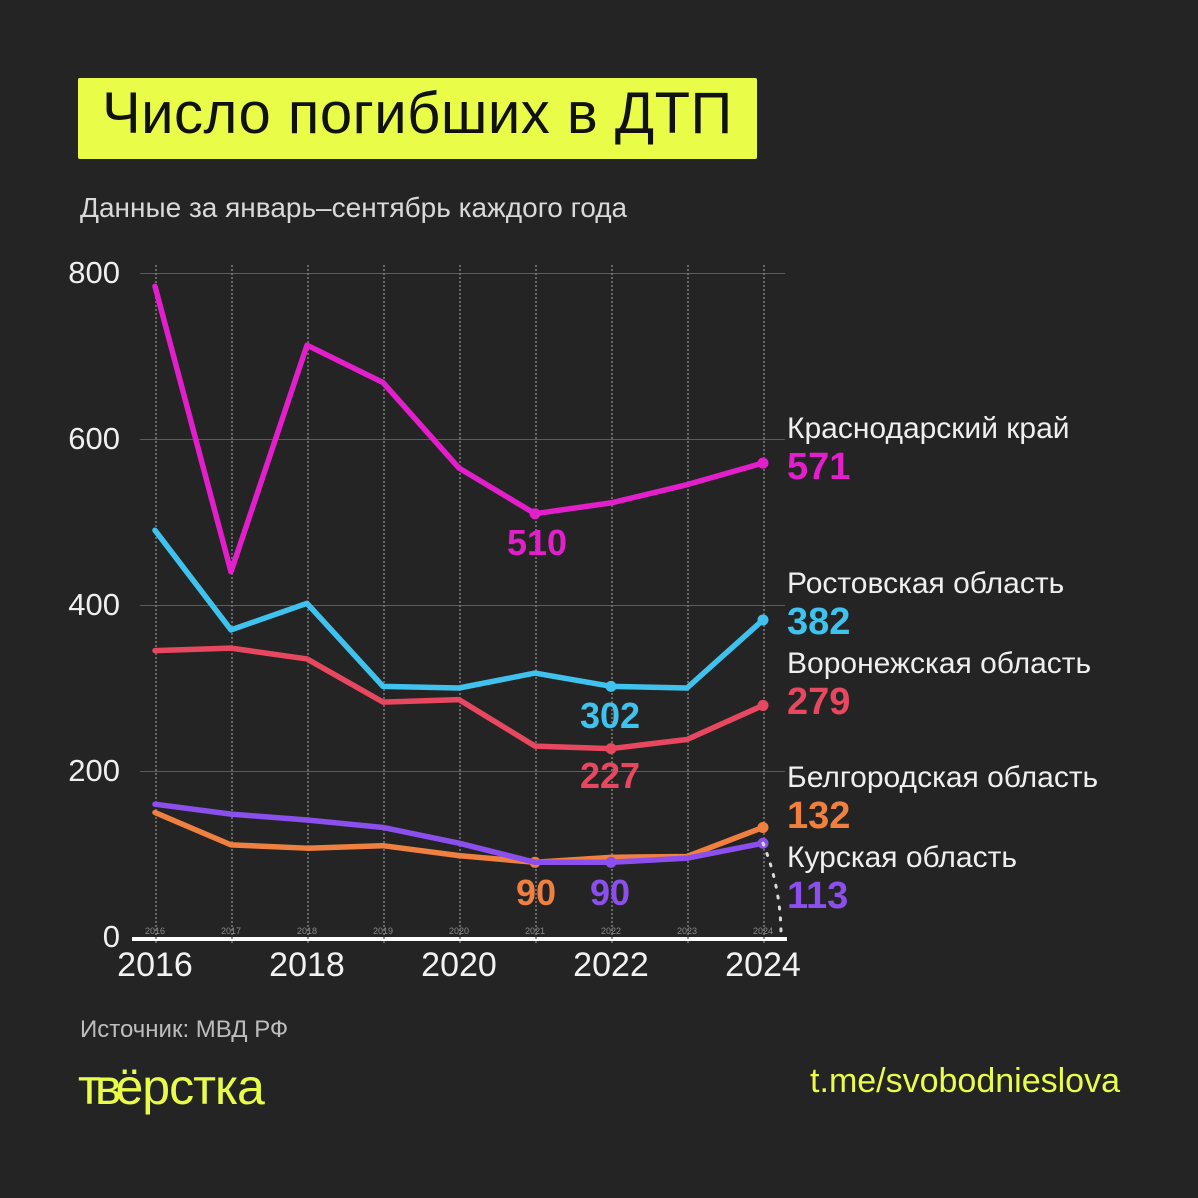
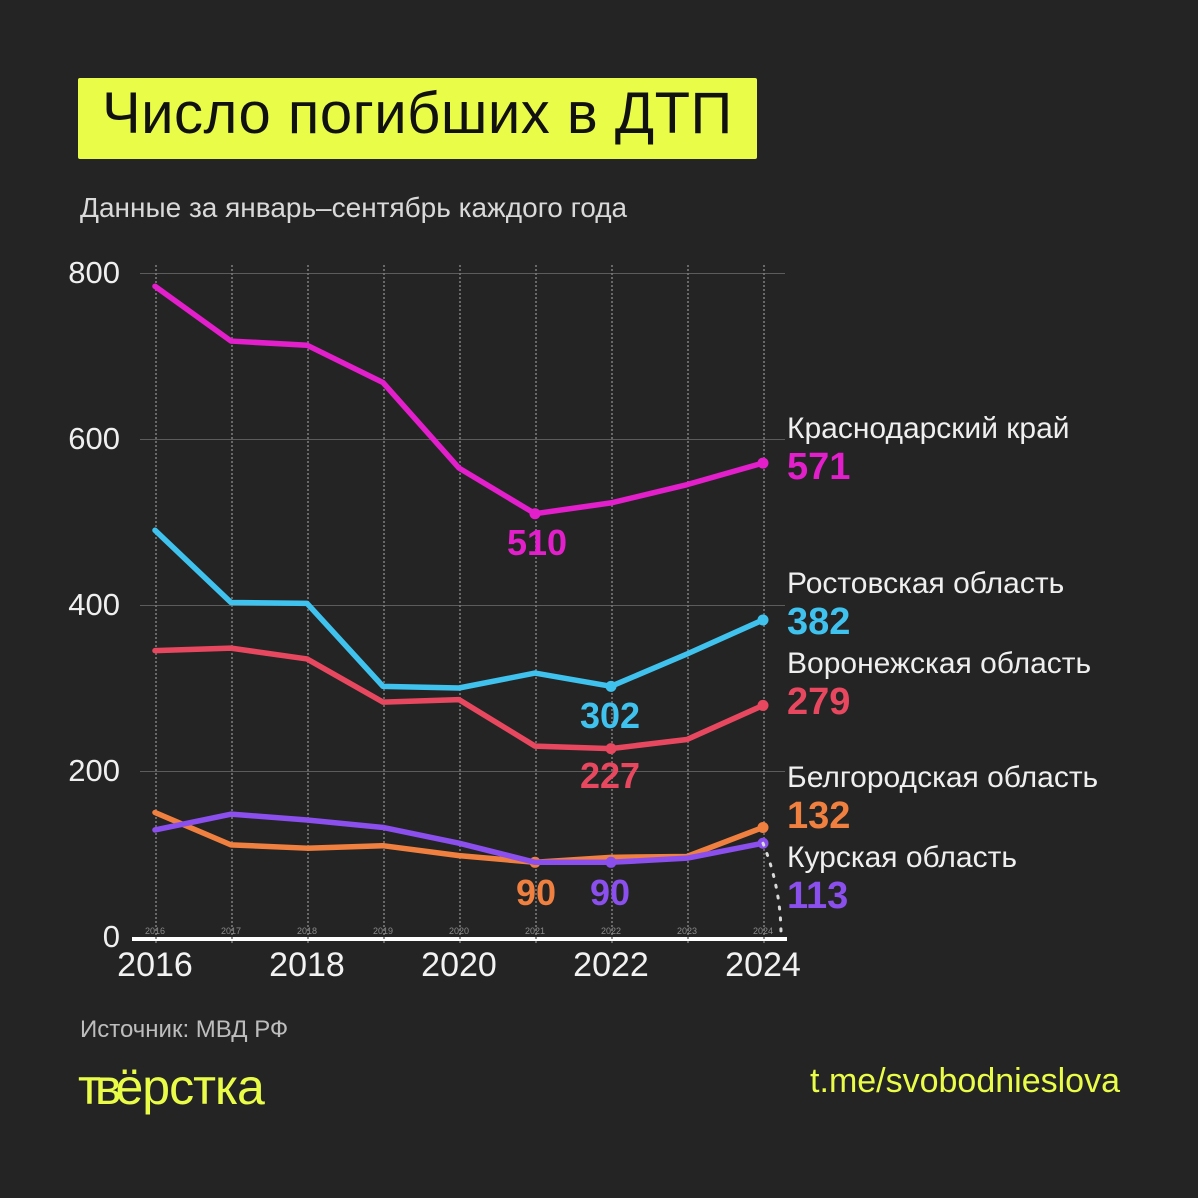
Курская область/2016: 160 -> 130
Краснодарский край/2017: 440 -> 720
Ростовская область/2017: 370 -> 400
Ростовская область/2023: 300 -> 340
